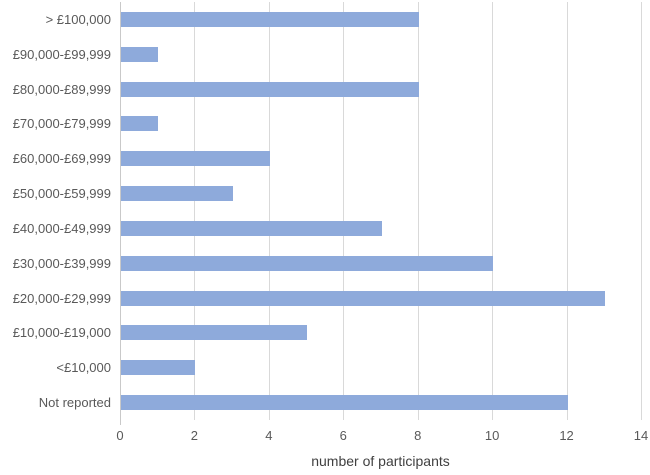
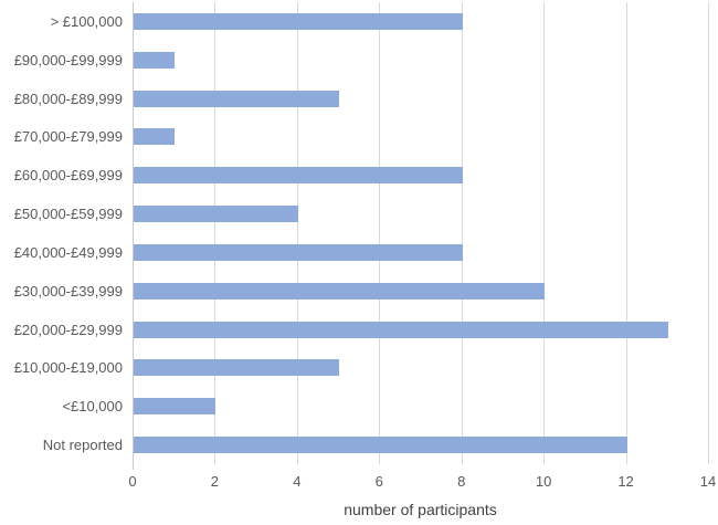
£80,000-£89,999: 8 -> 5
£60,000-£69,999: 4 -> 8
£50,000-£59,999: 3 -> 4
£40,000-£49,999: 7 -> 8
